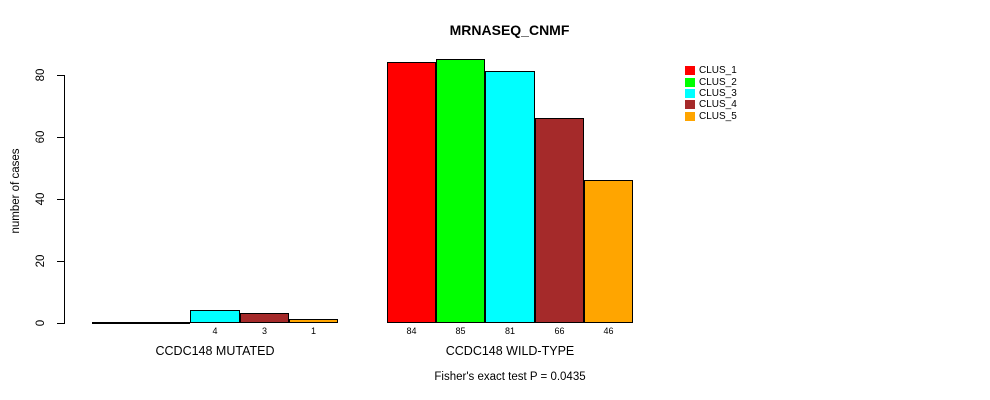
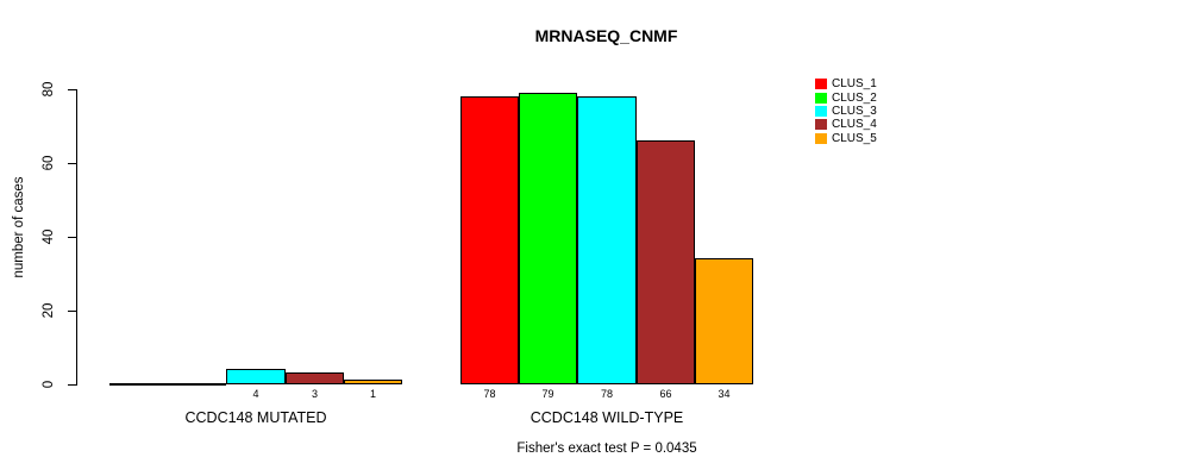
CLUS_1/CCDC148 WILD-TYPE: 84 -> 78
CLUS_2/CCDC148 WILD-TYPE: 85 -> 79
CLUS_3/CCDC148 WILD-TYPE: 81 -> 78
CLUS_5/CCDC148 WILD-TYPE: 46 -> 34
